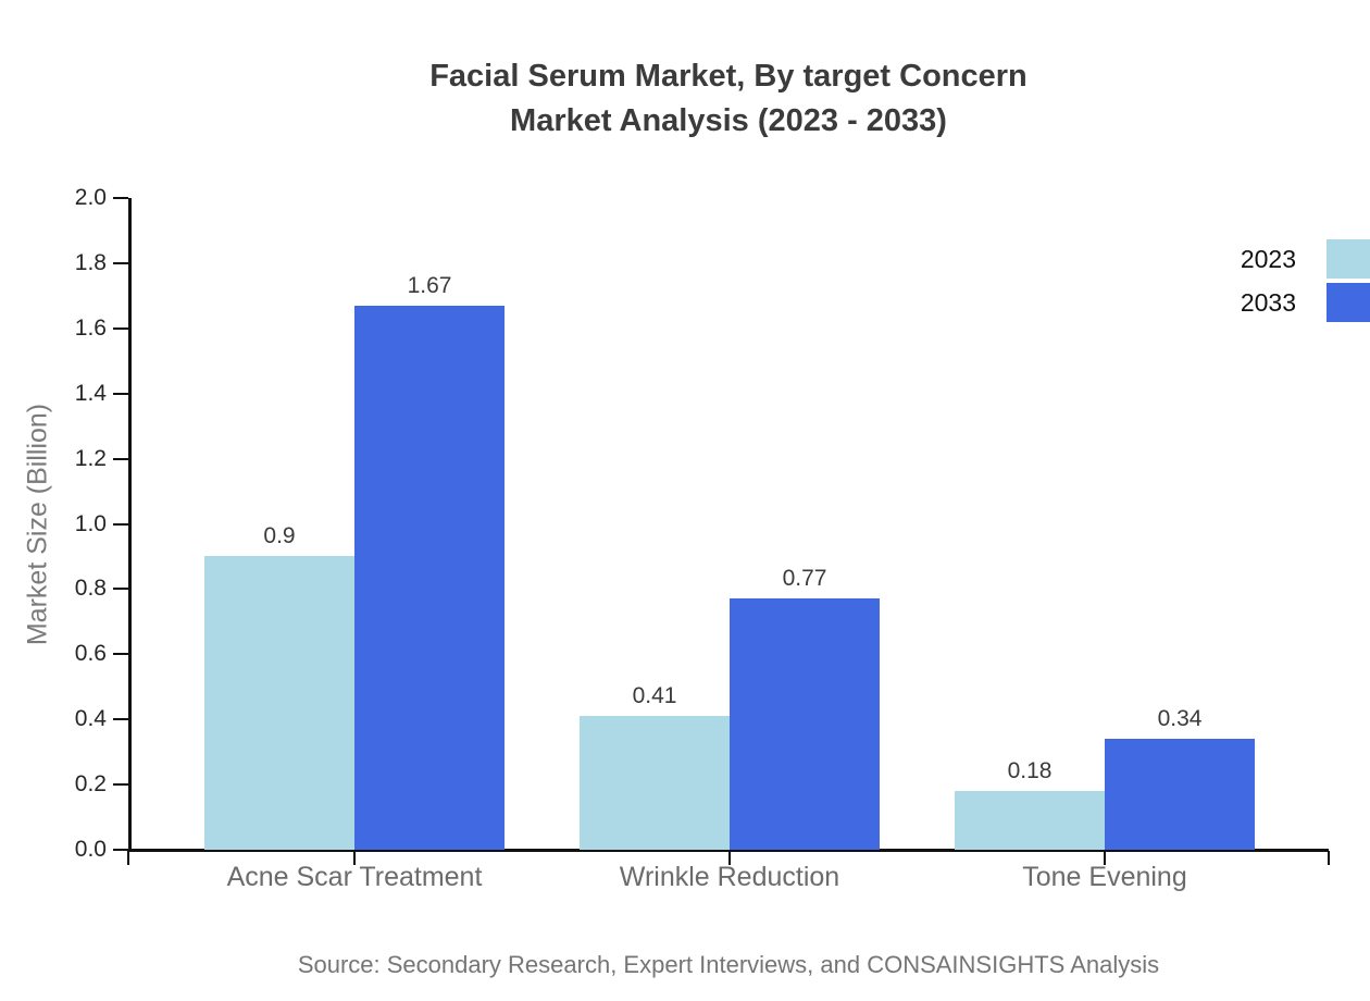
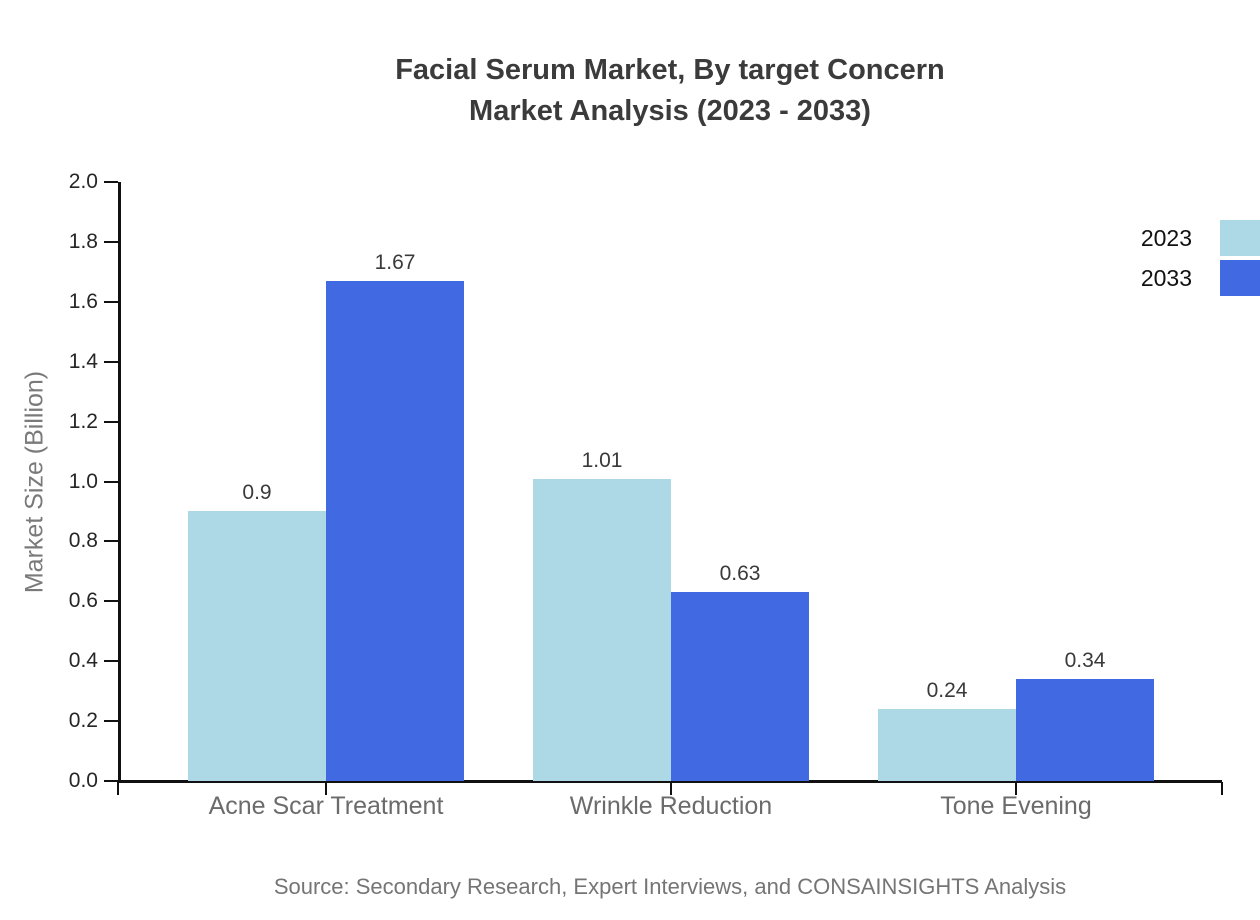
2023/Wrinkle Reduction: 0.41 -> 1.01
2033/Wrinkle Reduction: 0.77 -> 0.63
2023/Tone Evening: 0.18 -> 0.24
